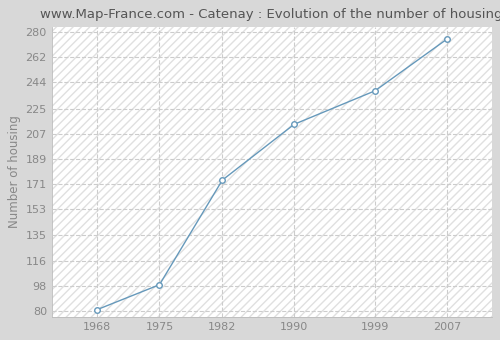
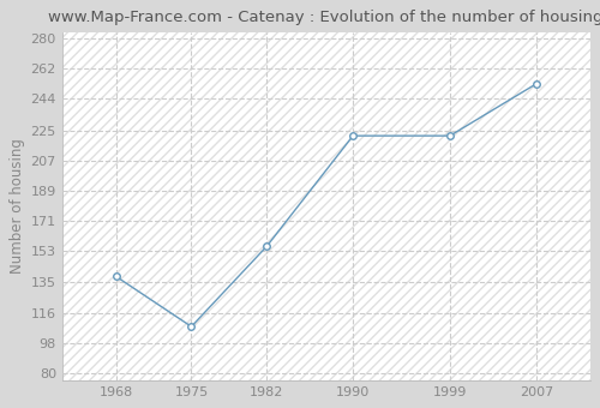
1968: 81 -> 138
1975: 99 -> 108
1982: 174 -> 156
1990: 214 -> 222
1999: 238 -> 222
2007: 275 -> 253
